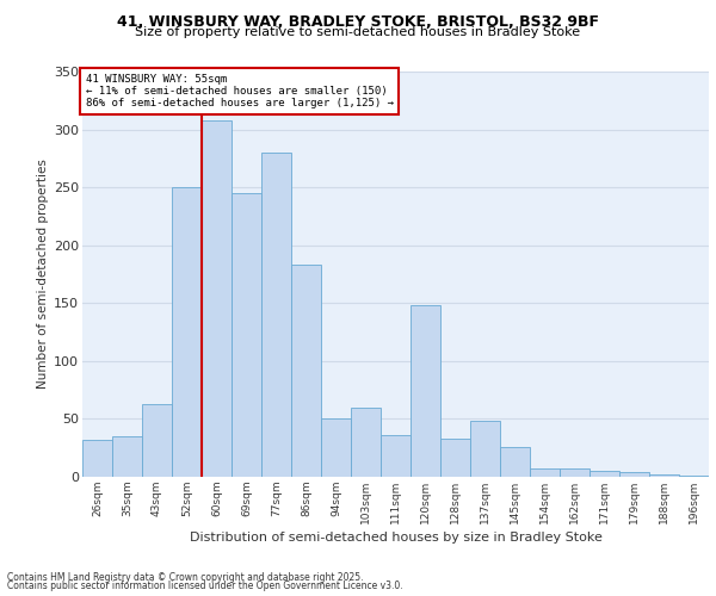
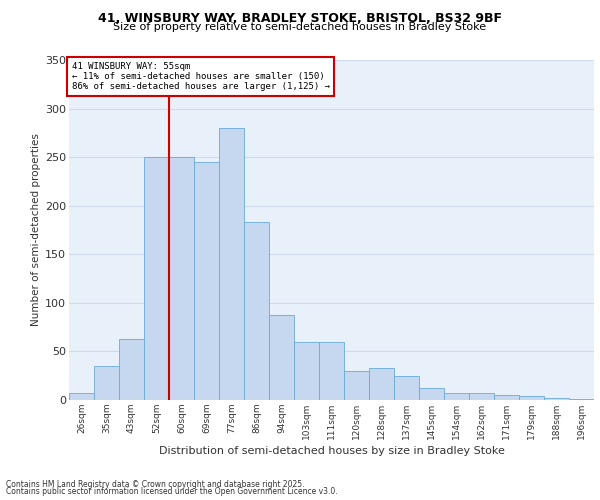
26sqm: 32 -> 7
60sqm: 308 -> 250
94sqm: 50 -> 88
111sqm: 36 -> 60
120sqm: 148 -> 30
137sqm: 48 -> 25
145sqm: 26 -> 12
